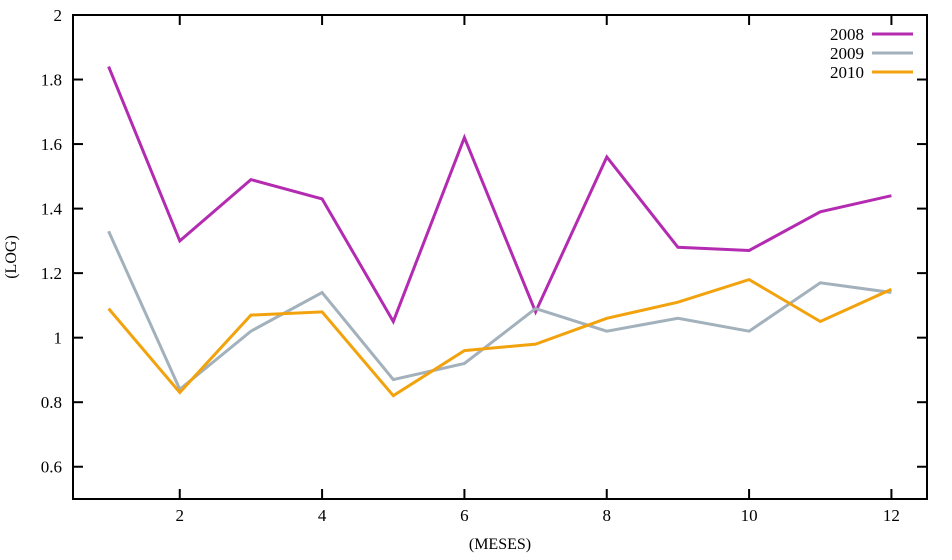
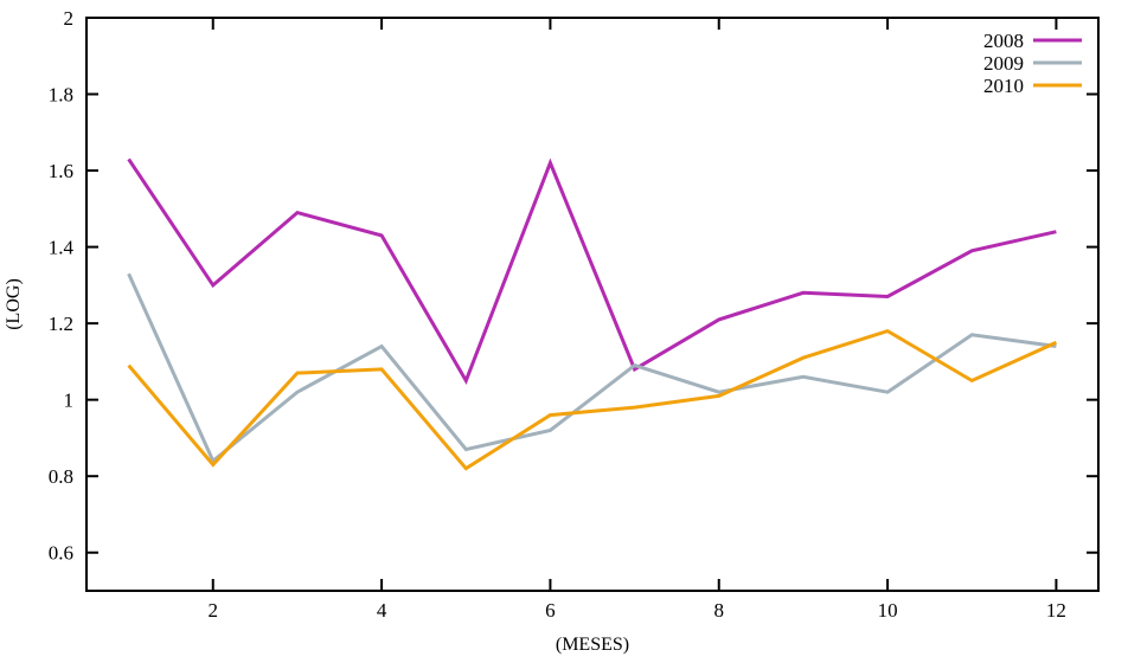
2008/1: 1.84 -> 1.63
2008/8: 1.56 -> 1.21
2010/8: 1.06 -> 1.01
